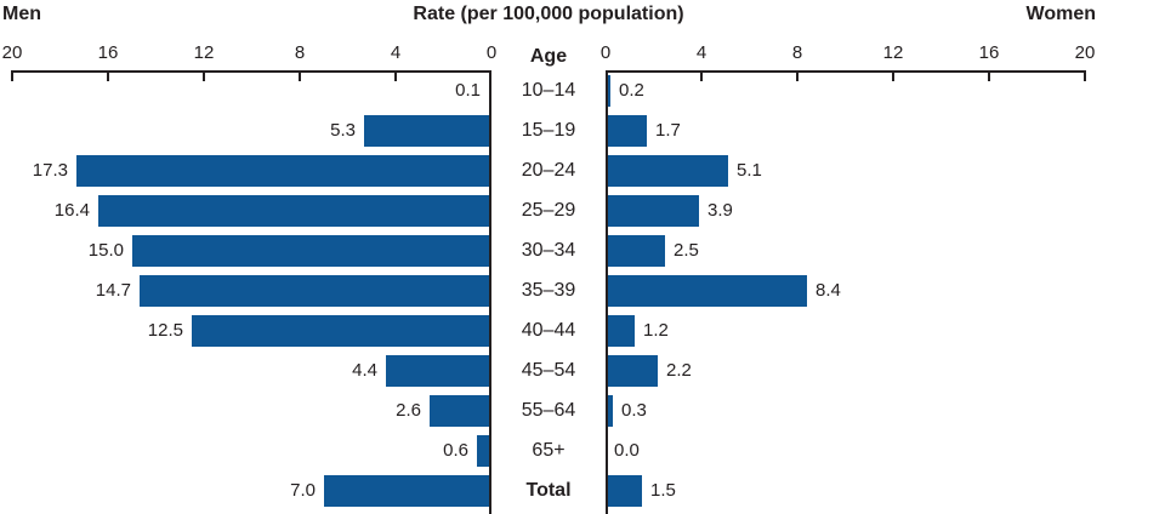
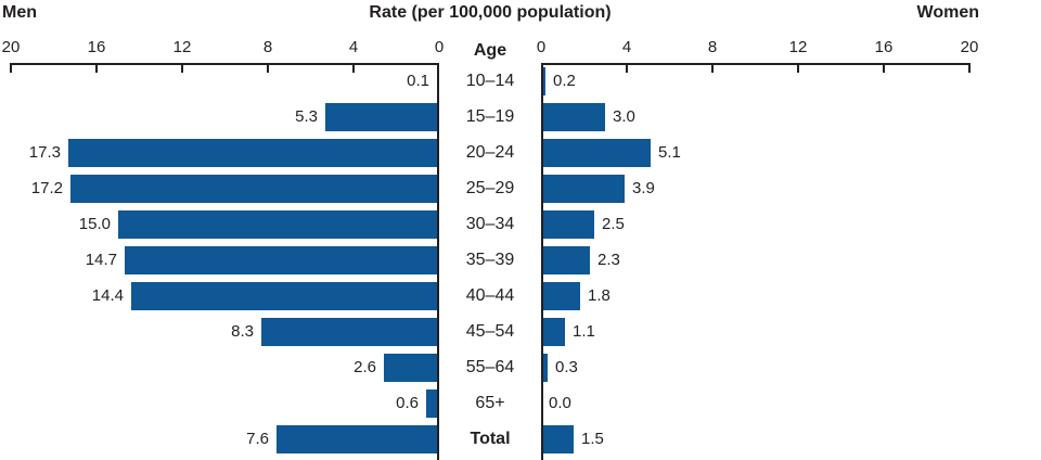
Women/15–19: 1.7 -> 3.0
Men/25–29: 16.4 -> 17.2
Women/35–39: 8.4 -> 2.3
Men/40–44: 12.5 -> 14.4
Women/40–44: 1.2 -> 1.8
Men/45–54: 4.4 -> 8.3
Women/45–54: 2.2 -> 1.1
Men/Total: 7.0 -> 7.6
